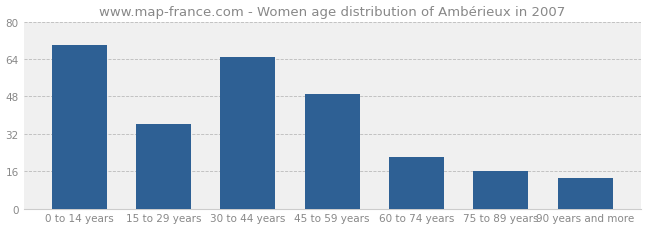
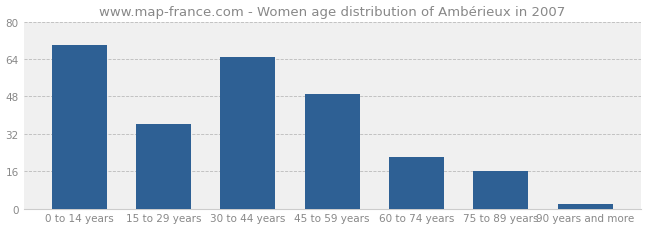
90 years and more: 13 -> 2
